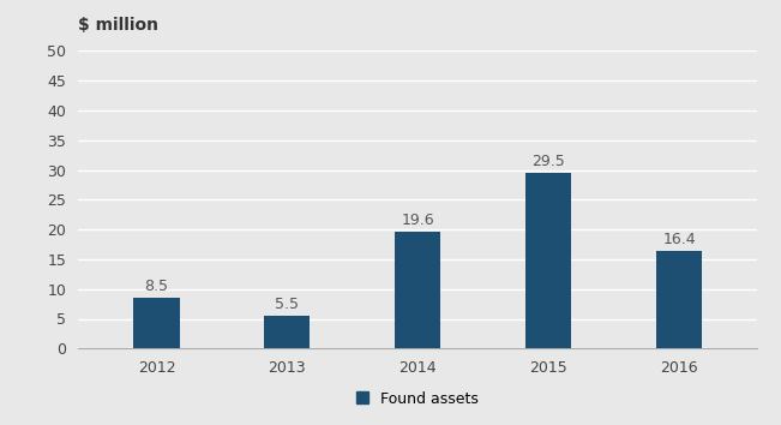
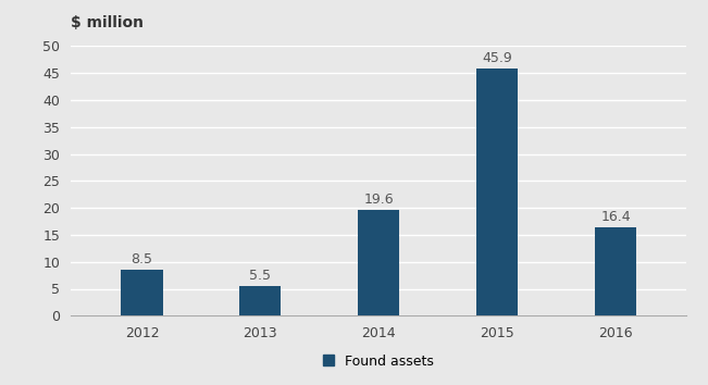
2015: 29.5 -> 45.9
